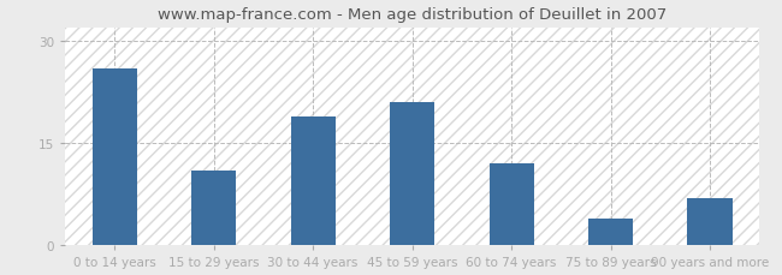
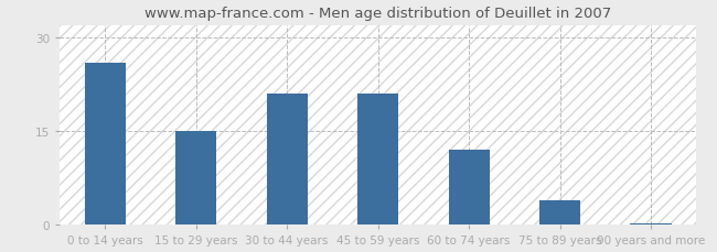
15 to 29 years: 11.0 -> 15.0
30 to 44 years: 19.0 -> 21.0
90 years and more: 7.0 -> 0.3
